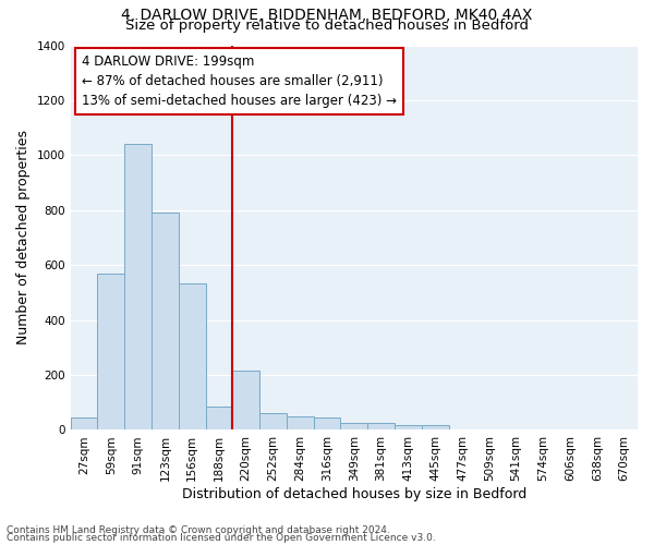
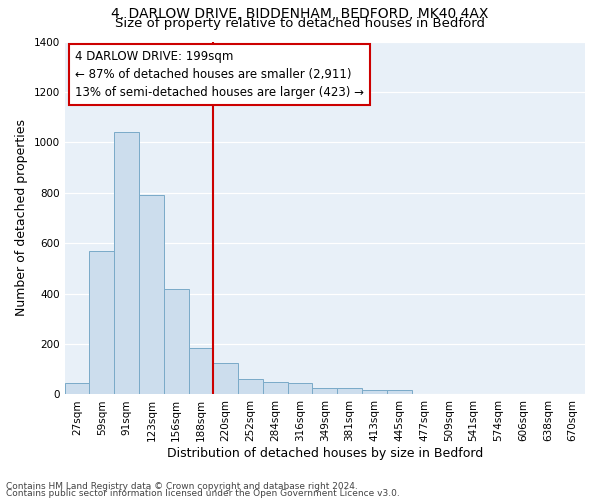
156sqm: 535 -> 420
188sqm: 85 -> 185
220sqm: 215 -> 125
